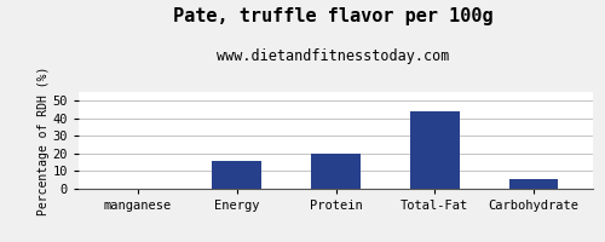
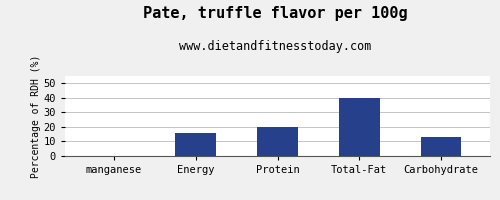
Total-Fat: 44 -> 40
Carbohydrate: 6 -> 13
